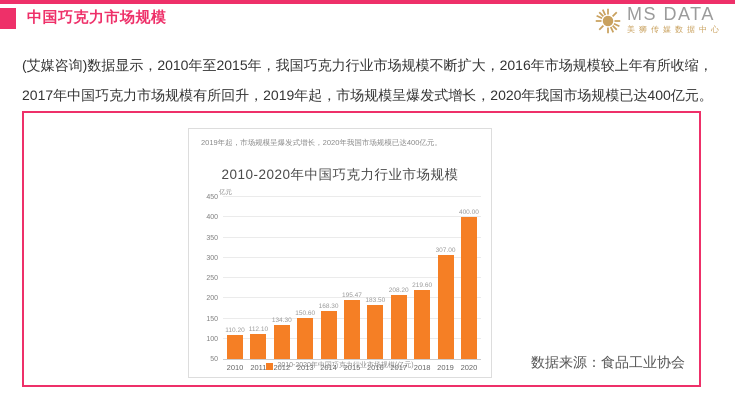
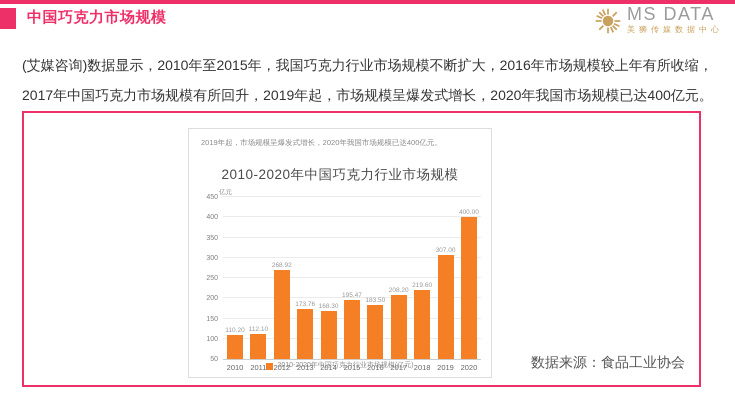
2012: 134.30 -> 268.92
2013: 150.60 -> 173.76
